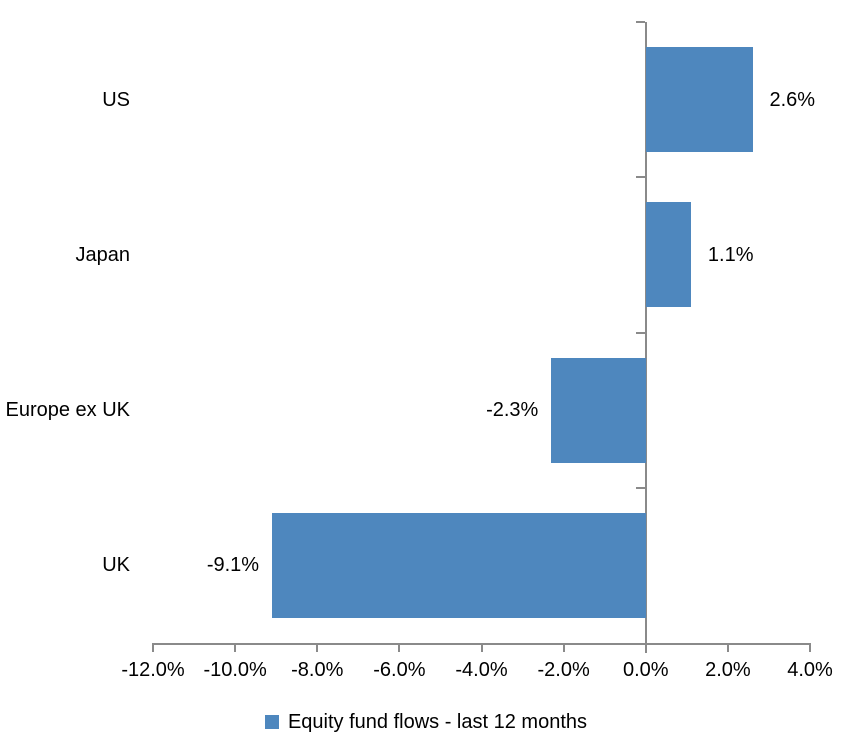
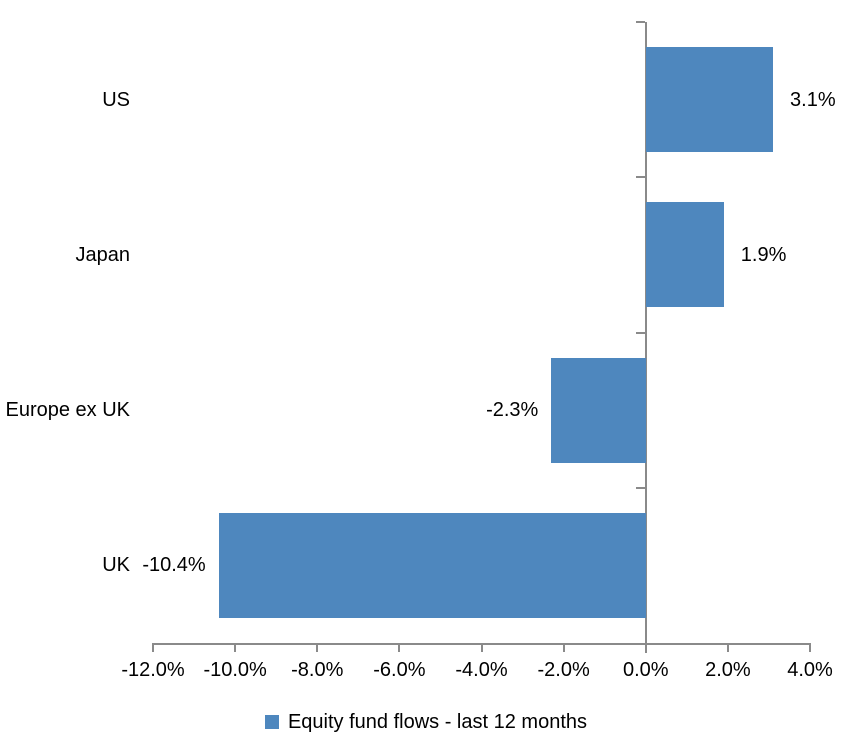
US: 2.6% -> 3.1%
Japan: 1.1% -> 1.9%
UK: -9.1% -> -10.4%
